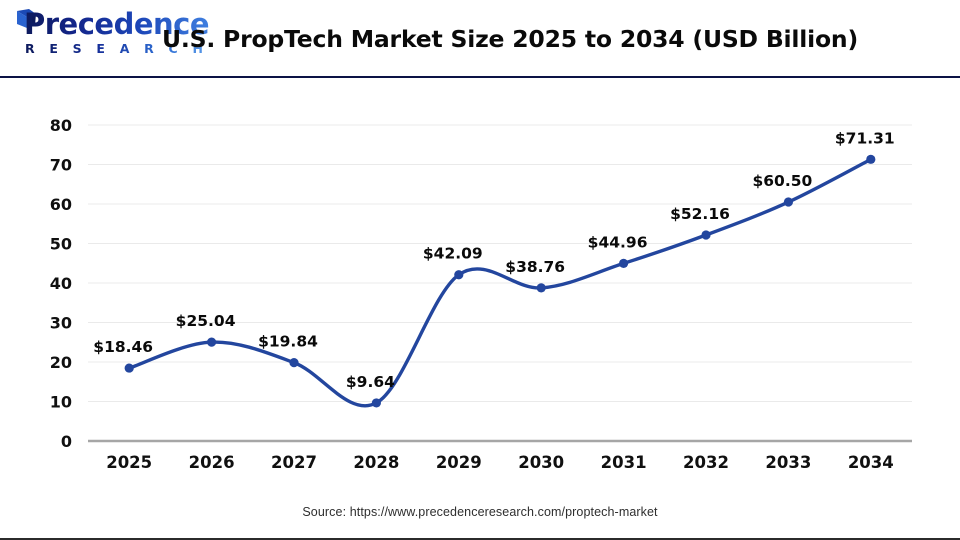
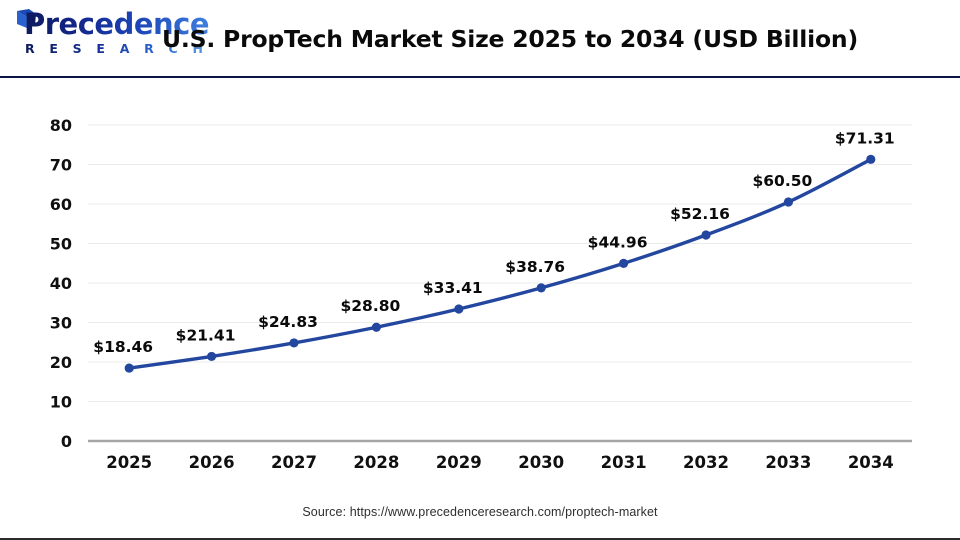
2026: $25.04 -> $21.41
2027: $19.84 -> $24.83
2028: $9.64 -> $28.80
2029: $42.09 -> $33.41
